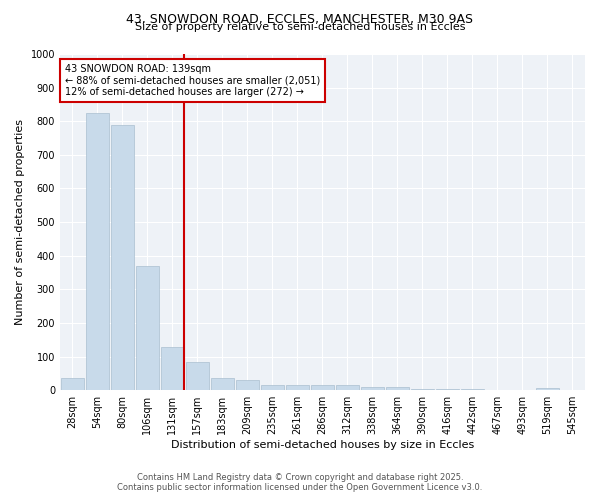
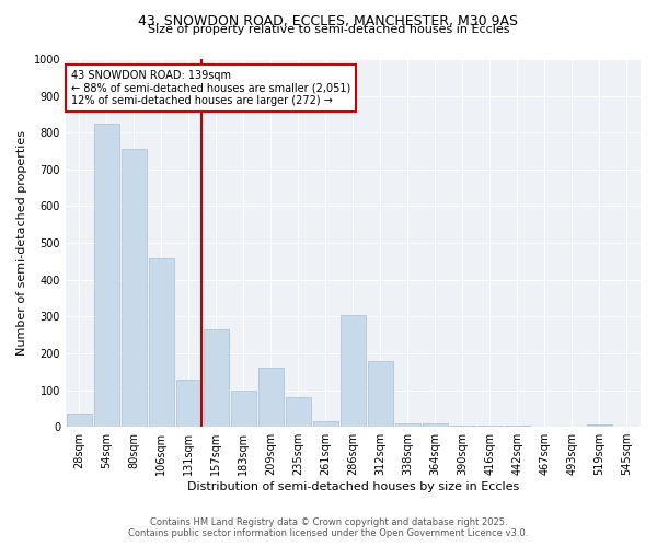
80sqm: 790 -> 755
106sqm: 370 -> 460
157sqm: 85 -> 265
183sqm: 35 -> 100
209sqm: 30 -> 160
235sqm: 15 -> 80
286sqm: 15 -> 305
312sqm: 15 -> 180
